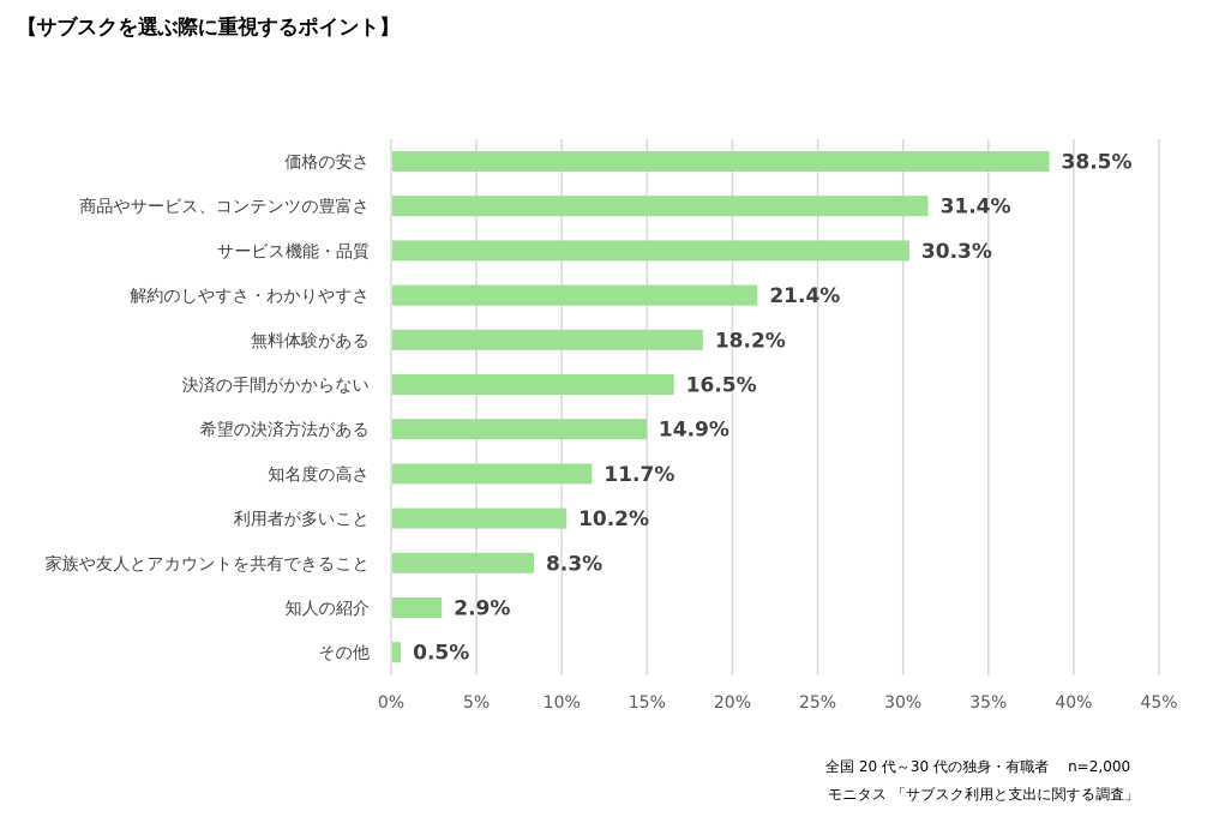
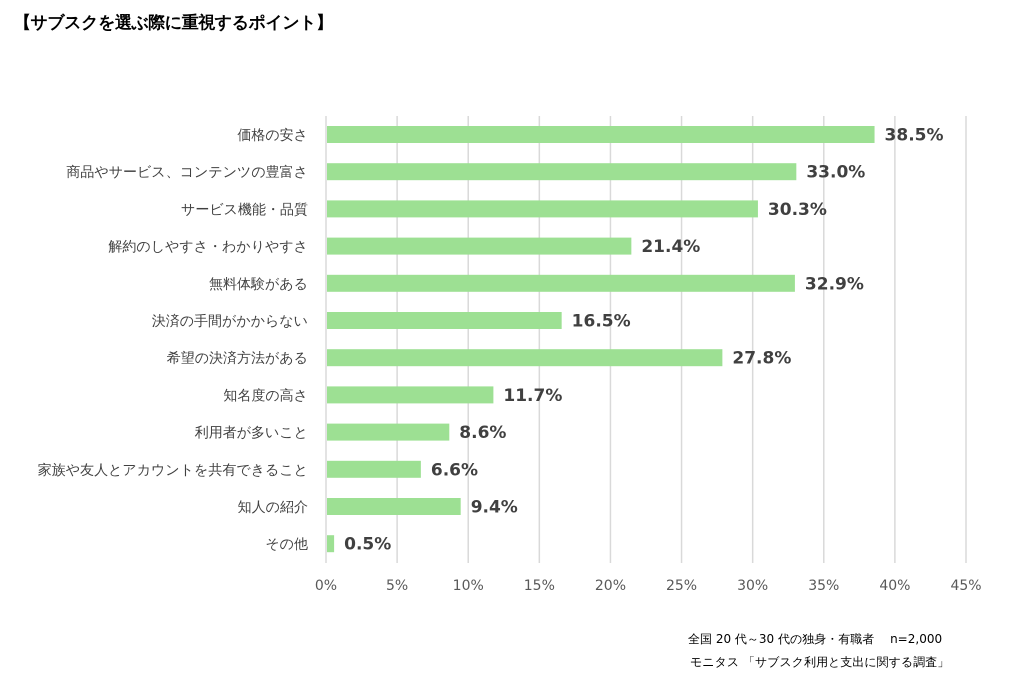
商品やサービス、コンテンツの豊富さ: 31.4% -> 33.0%
無料体験がある: 18.2% -> 32.9%
希望の決済方法がある: 14.9% -> 27.8%
利用者が多いこと: 10.2% -> 8.6%
家族や友人とアカウントを共有できること: 8.3% -> 6.6%
知人の紹介: 2.9% -> 9.4%
